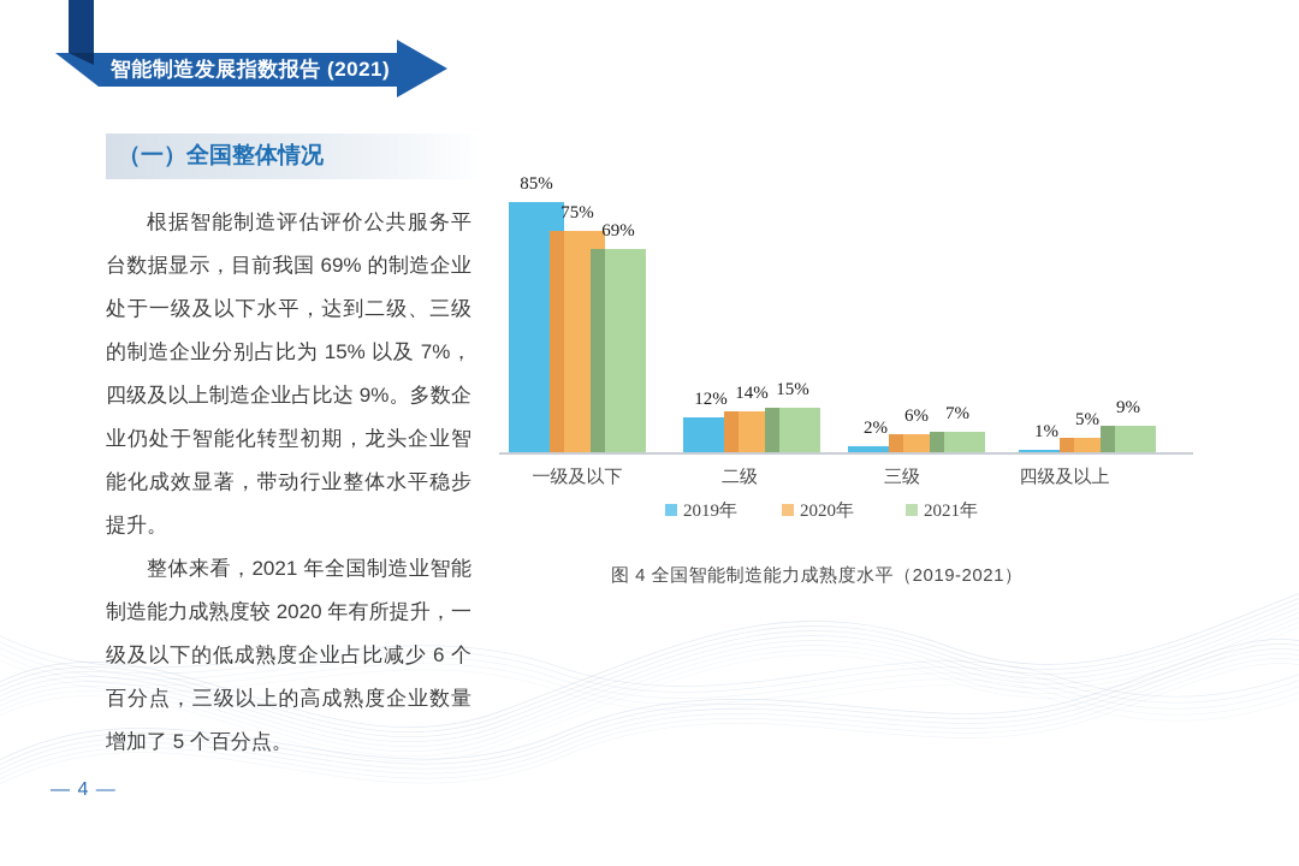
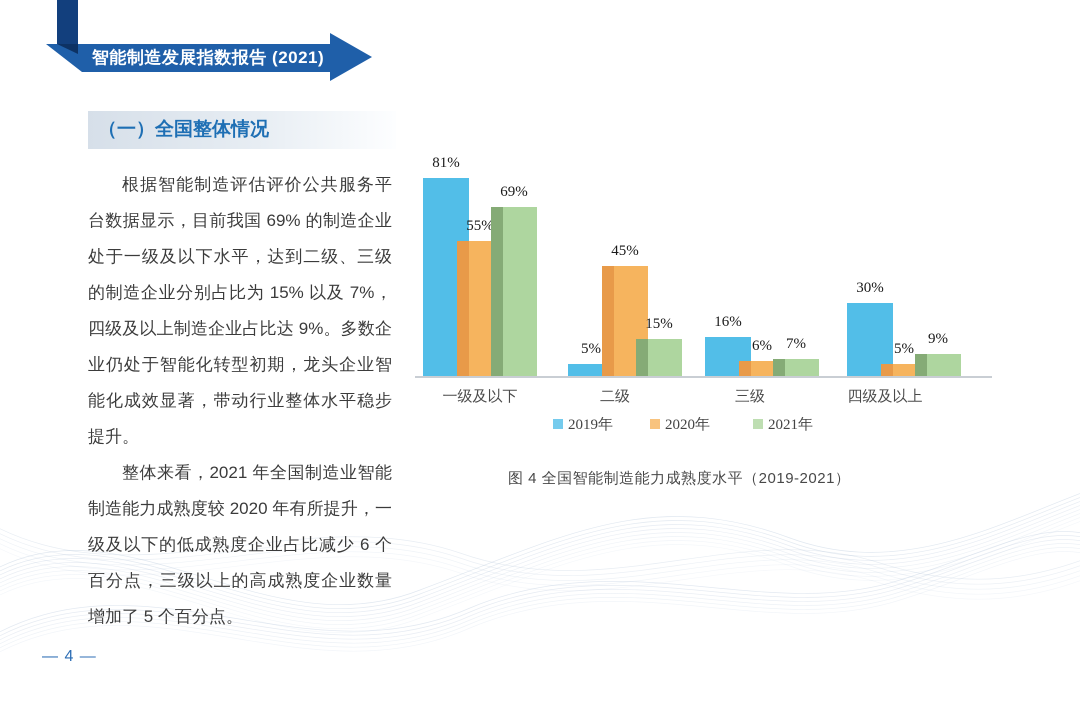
2019年/一级及以下: 85% -> 81%
2020年/一级及以下: 75% -> 55%
2019年/二级: 12% -> 5%
2020年/二级: 14% -> 45%
2019年/三级: 2% -> 16%
2019年/四级及以上: 1% -> 30%
